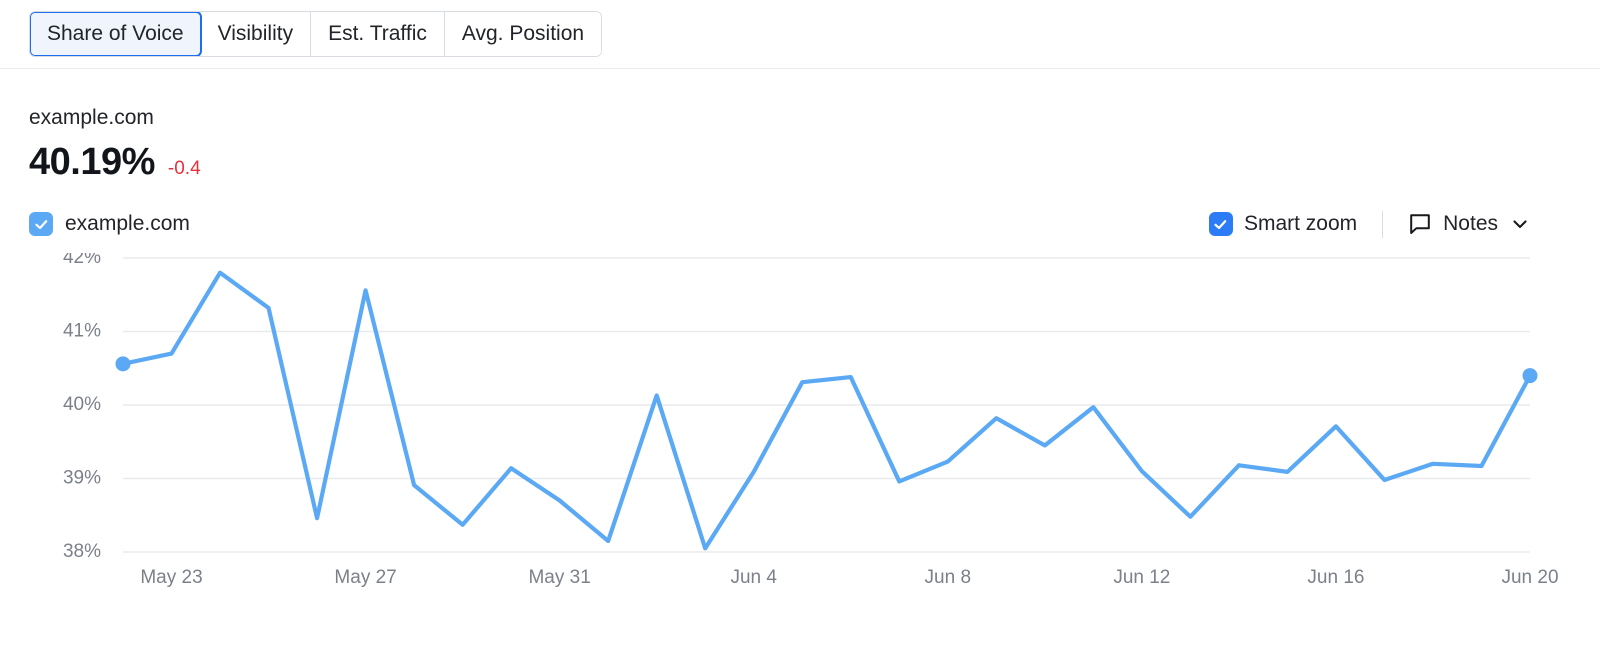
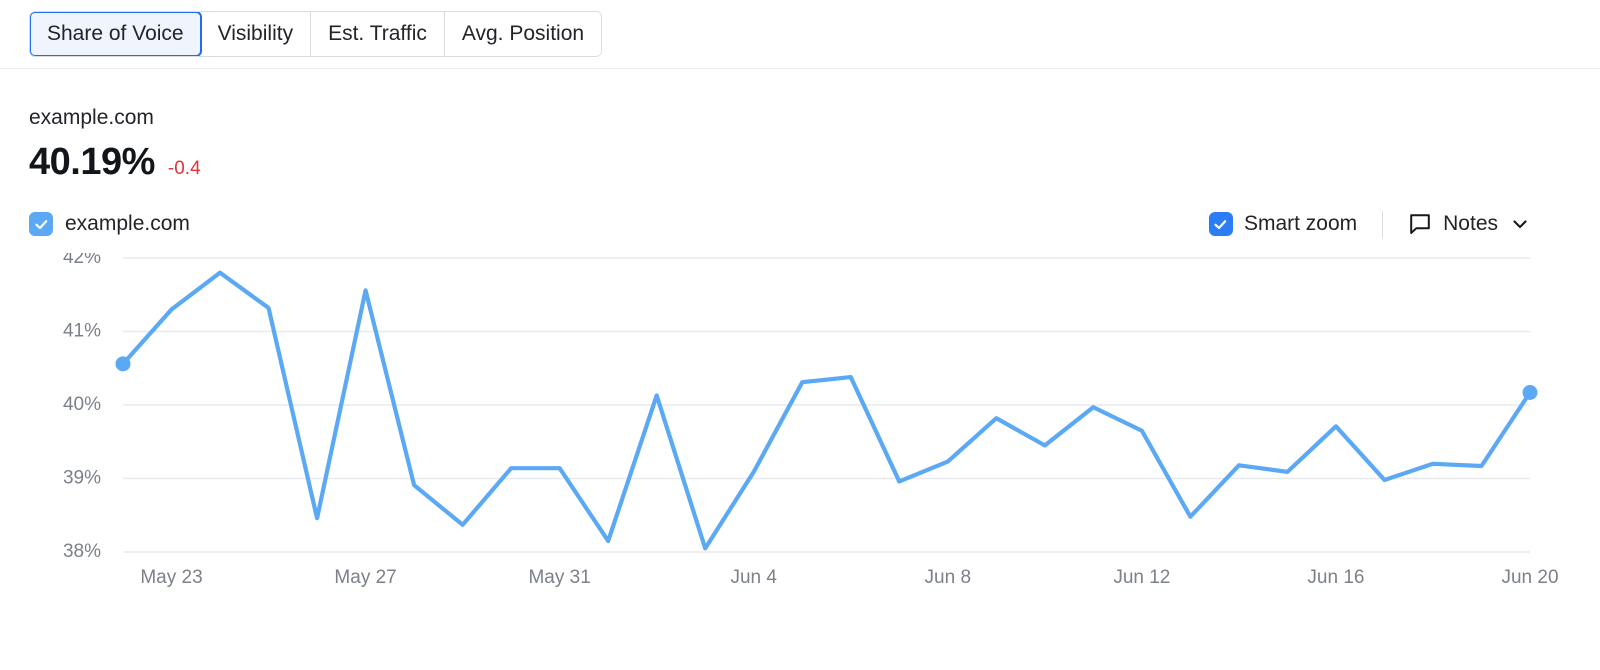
May 23: 40.7% -> 41.3%
May 31: 38.7% -> 39.1%
Jun 12: 39.1% -> 39.6%
Jun 20: 40.4% -> 40.2%
